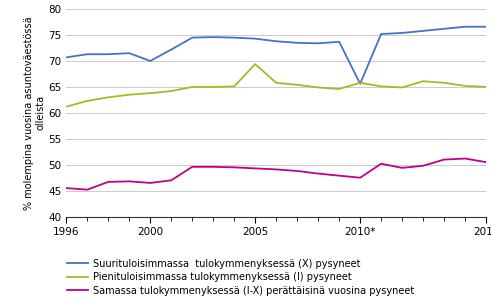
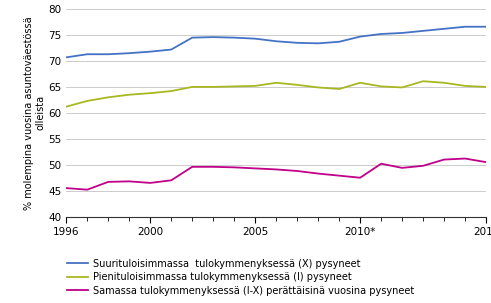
Suurituloisimmassa tulokymmenyksessä (X) pysyneet/2000: 70.0 -> 71.8
Pienituloisimmassa tulokymmenyksessä (I) pysyneet/2005: 69.4 -> 65.2
Suurituloisimmassa tulokymmenyksessä (X) pysyneet/2010*: 65.6 -> 74.7
